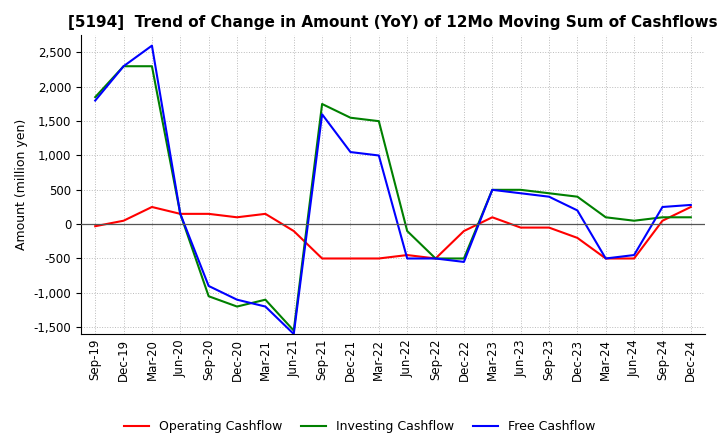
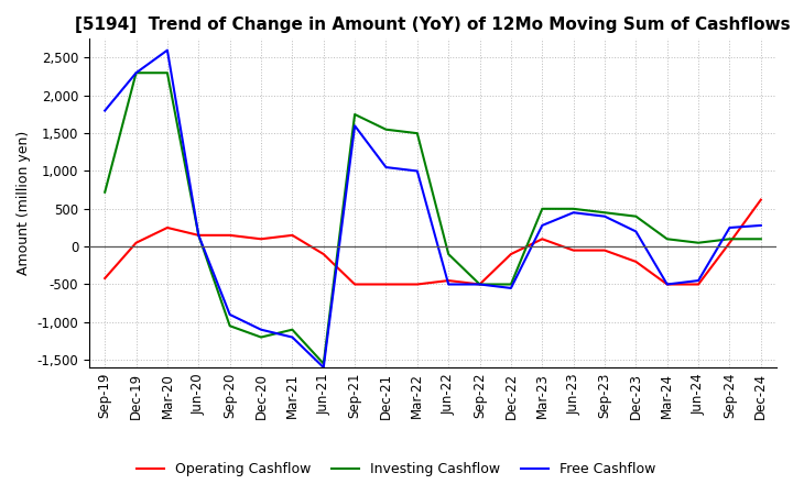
Operating Cashflow/Sep-19: -30 -> -420
Investing Cashflow/Sep-19: 1,850 -> 720
Free Cashflow/Mar-23: 500 -> 280
Operating Cashflow/Dec-24: 250 -> 620
